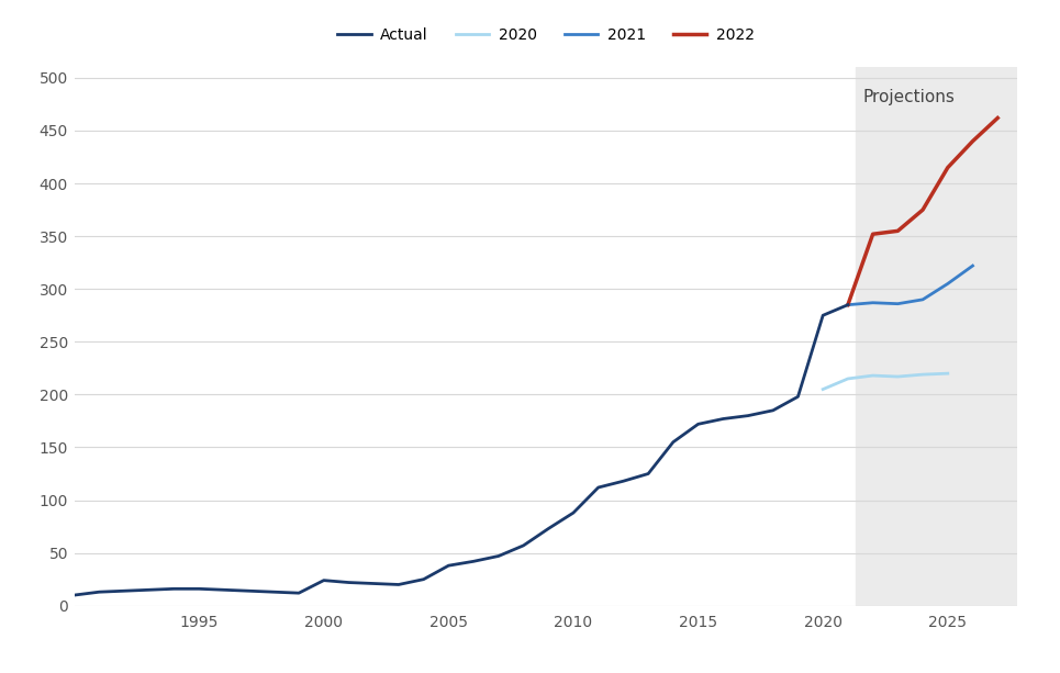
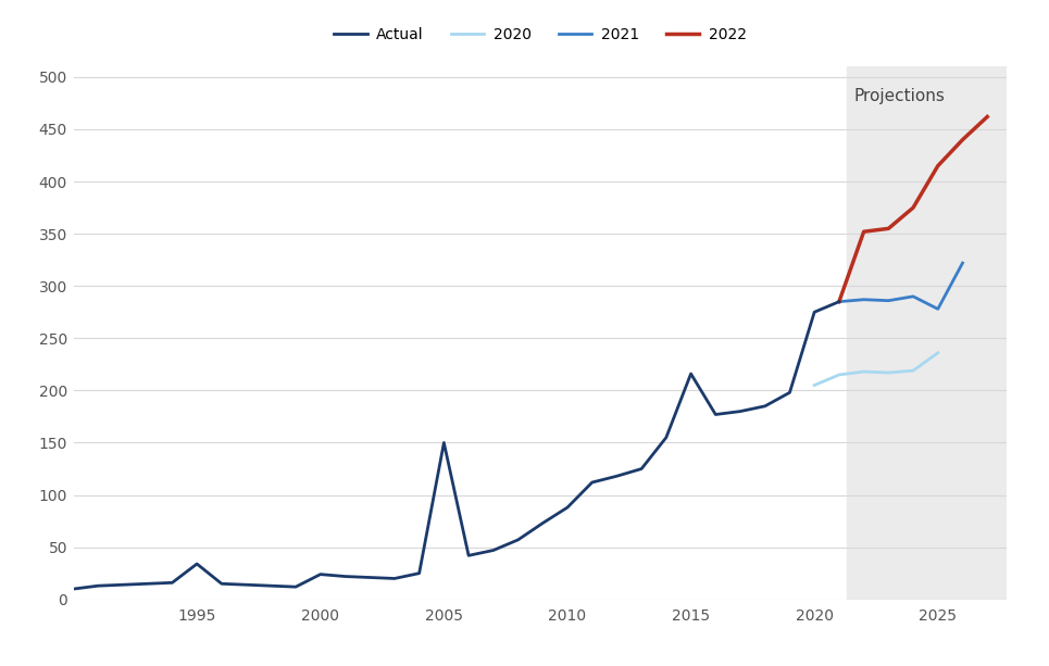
Actual/1995: 16 -> 34
Actual/2005: 38 -> 150
Actual/2015: 172 -> 216
2020/2025: 220 -> 236
2021/2025: 305 -> 278
